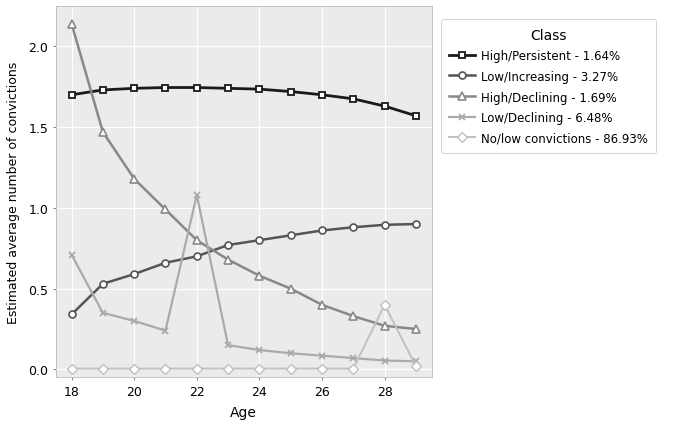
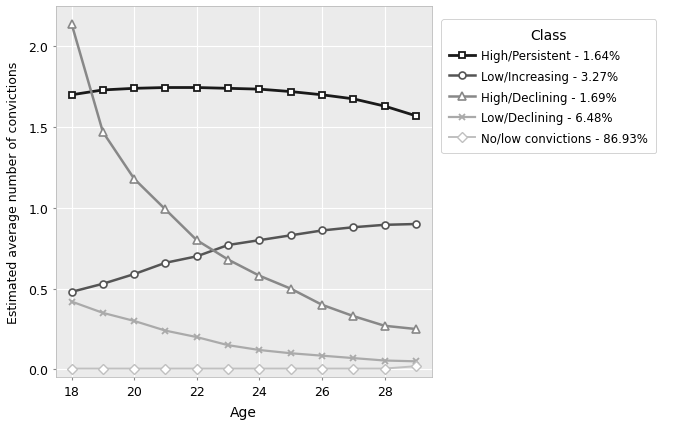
Low/Increasing - 3.27%/18: 0.34 -> 0.48
Low/Declining - 6.48%/18: 0.71 -> 0.42
Low/Declining - 6.48%/22: 1.08 -> 0.20
No/low convictions - 86.93%/28: 0.40 -> 0.01
